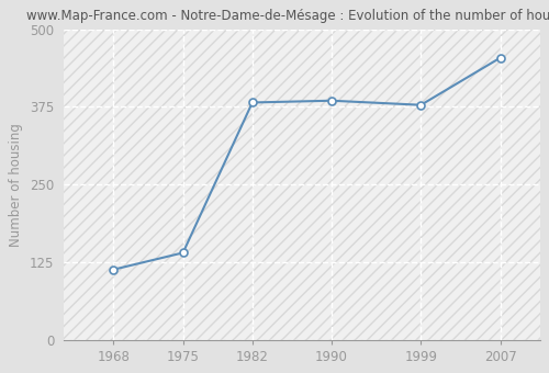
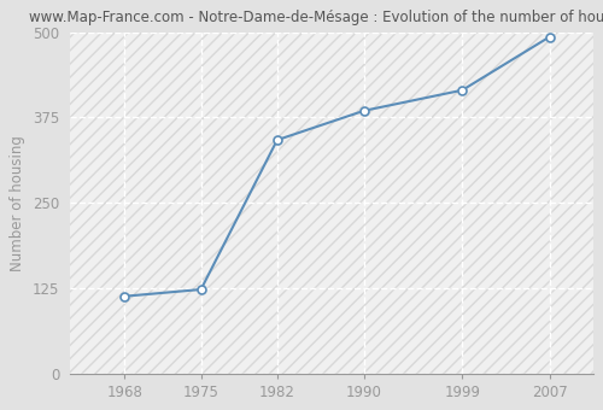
1975: 140 -> 123
1982: 382 -> 342
1999: 378 -> 415
2007: 454 -> 493
